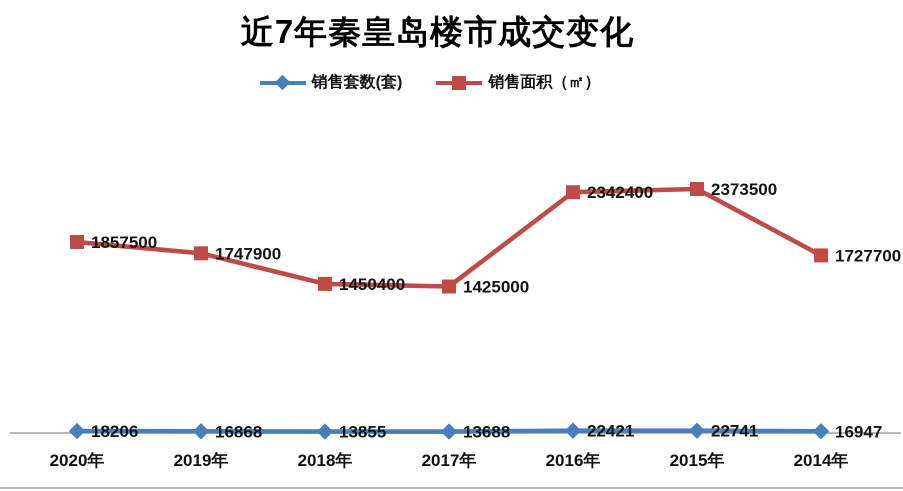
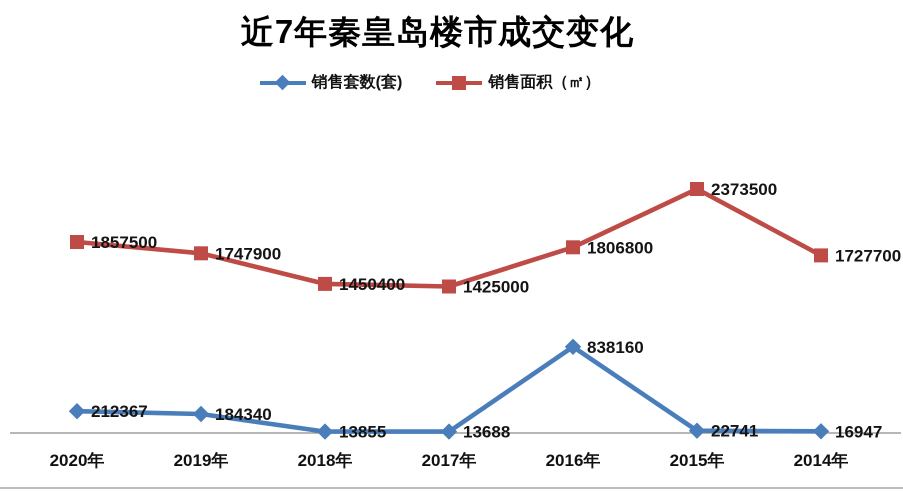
销售套数(套)/2020年: 18206 -> 212367
销售套数(套)/2019年: 16868 -> 184340
销售套数(套)/2016年: 22421 -> 838160
销售面积（㎡）/2016年: 2342400 -> 1806800
